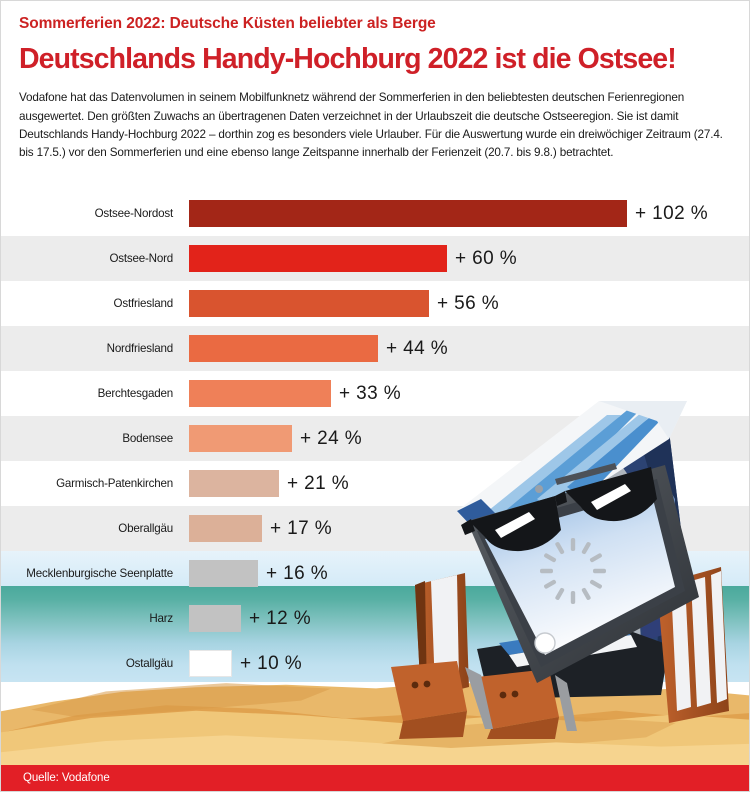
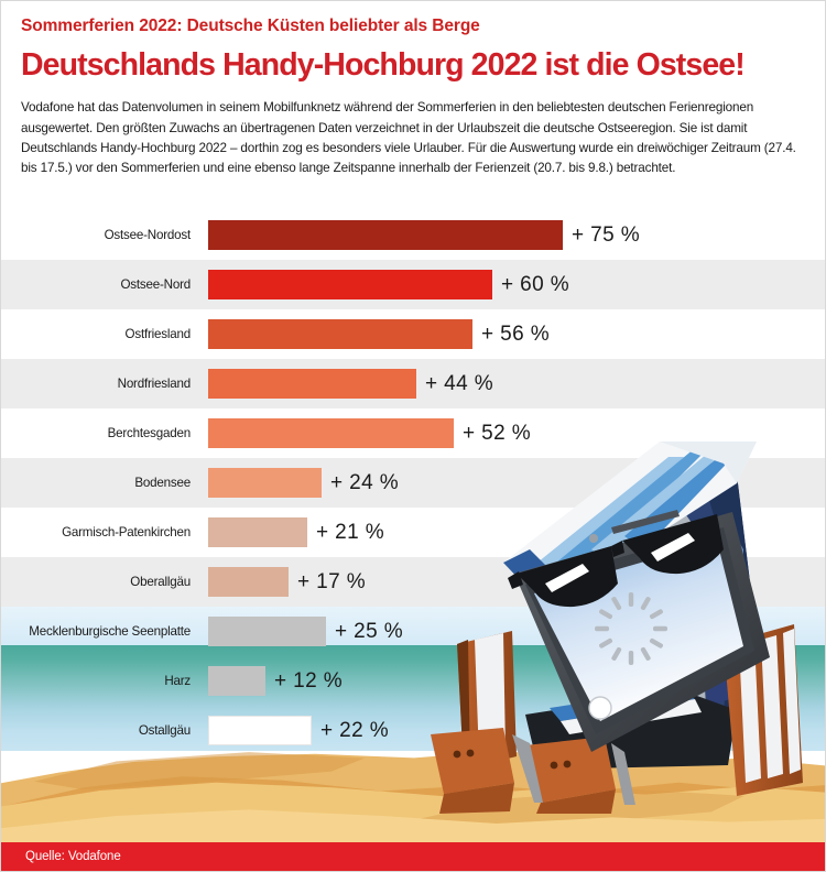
Ostsee-Nordost: 102 -> 75
Berchtesgaden: 33 -> 52
Mecklenburgische Seenplatte: 16 -> 25
Ostallgäu: 10 -> 22
